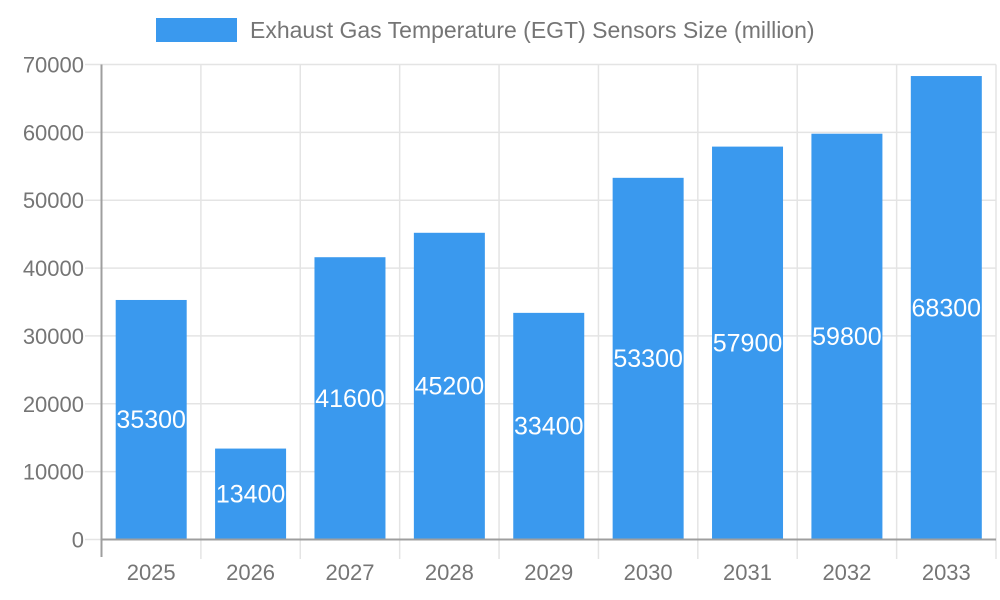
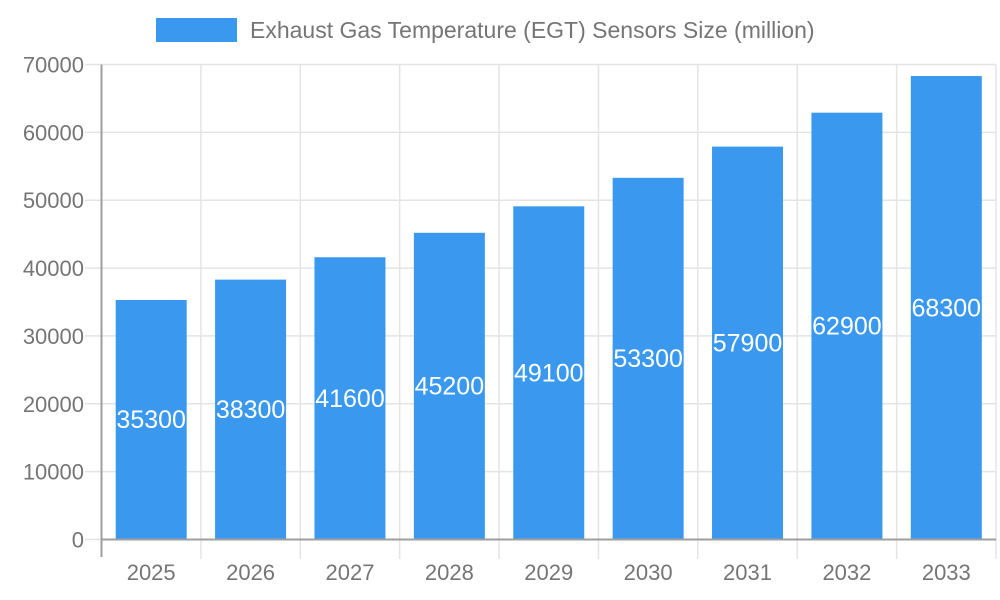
2026: 13400 -> 38300
2029: 33400 -> 49100
2032: 59800 -> 62900
